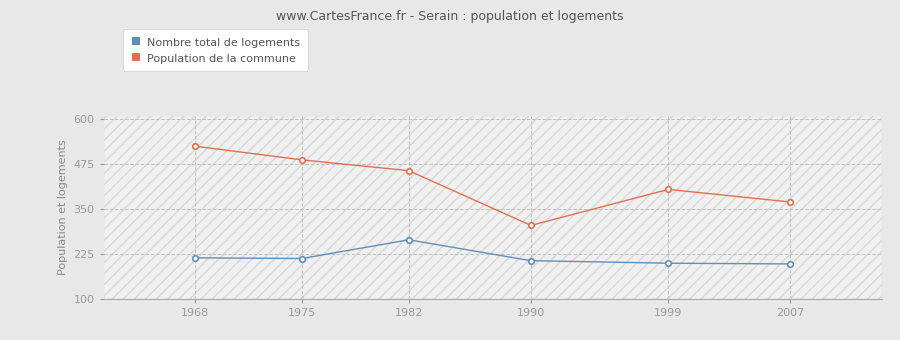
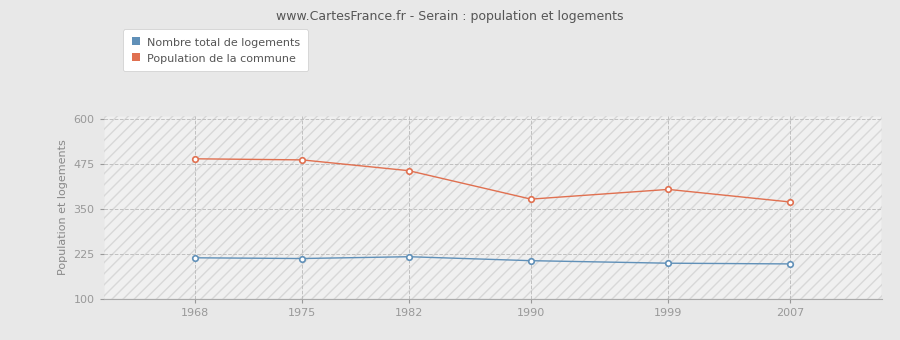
Population de la commune/1968: 525 -> 490
Nombre total de logements/1982: 265 -> 218
Population de la commune/1990: 305 -> 378
